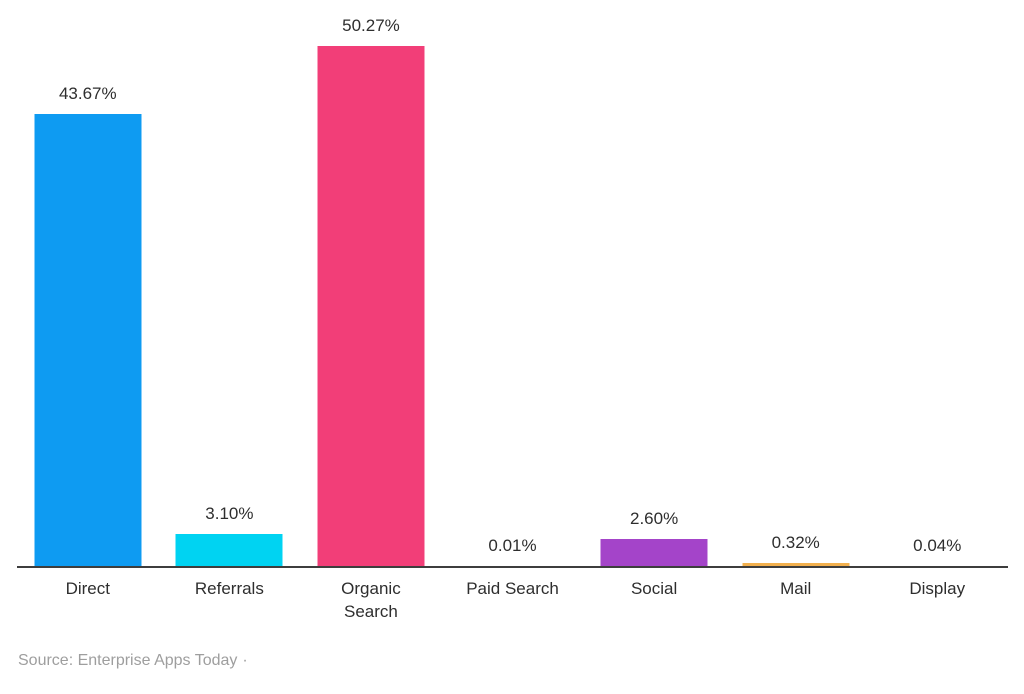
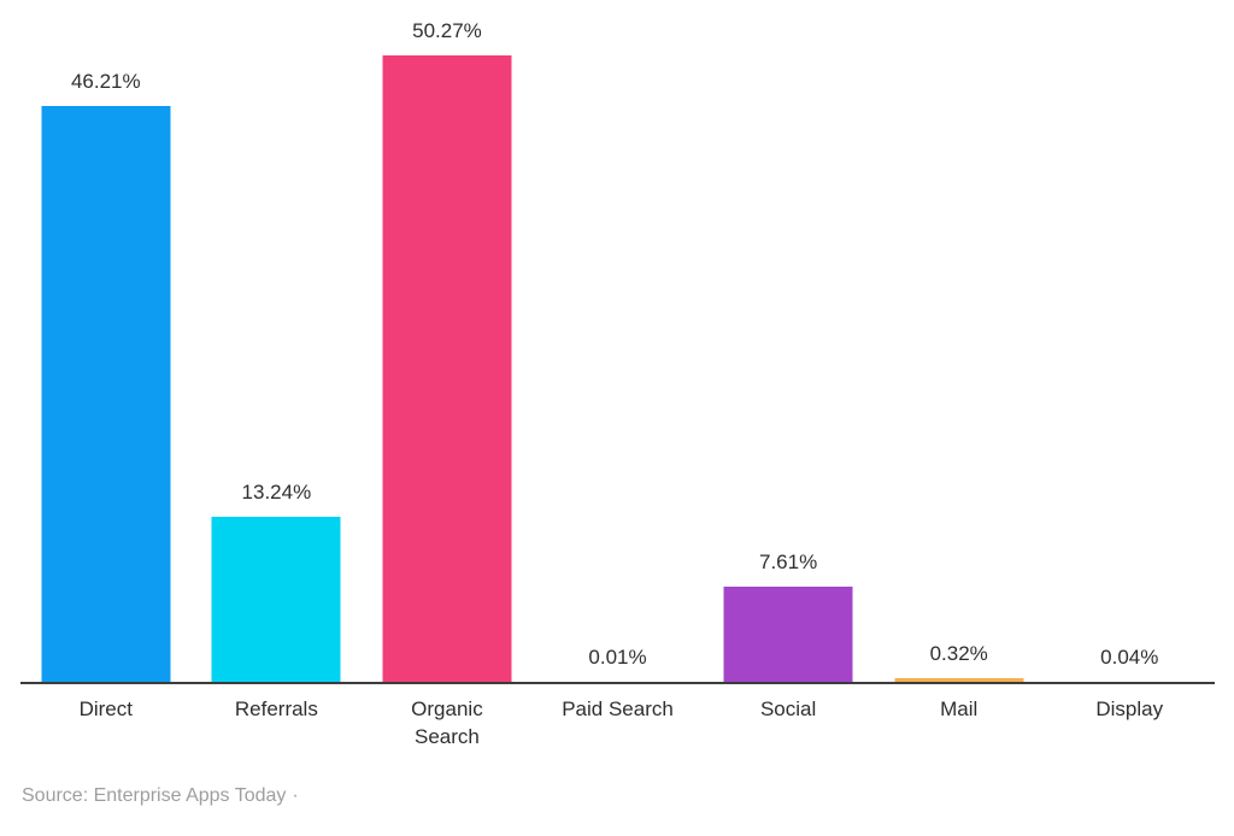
Direct: 43.67% -> 46.21%
Referrals: 3.10% -> 13.24%
Social: 2.60% -> 7.61%
